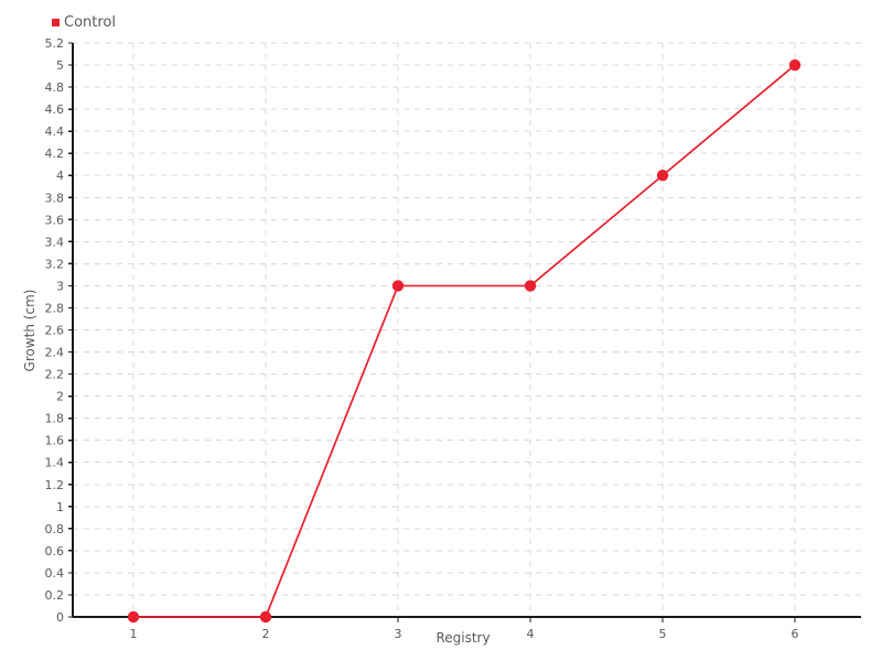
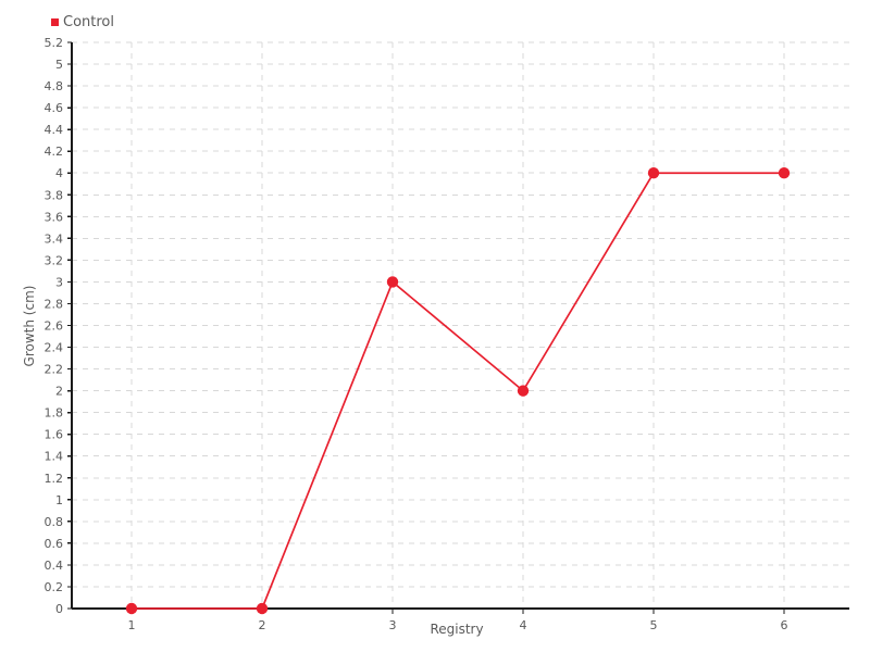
4: 3 -> 2
6: 5 -> 4
